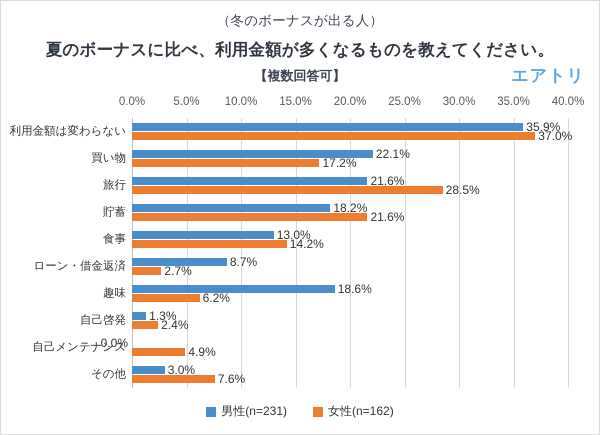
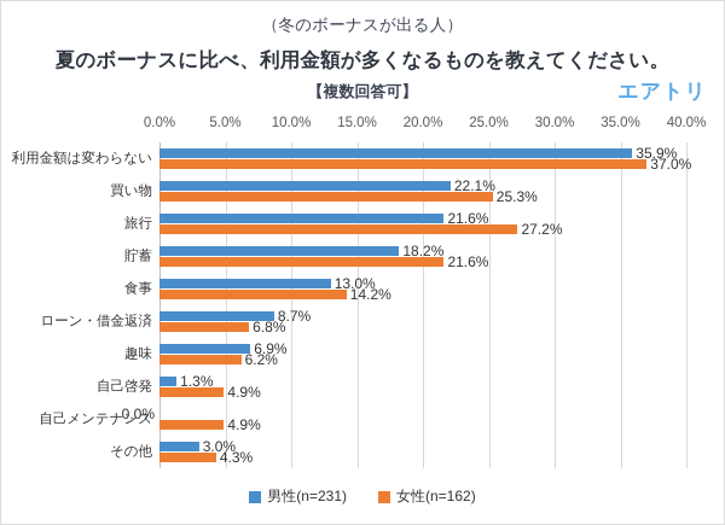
女性(n=162)/買い物: 17.2% -> 25.3%
女性(n=162)/旅行: 28.5% -> 27.2%
女性(n=162)/ローン・借金返済: 2.7% -> 6.8%
男性(n=231)/趣味: 18.6% -> 6.9%
女性(n=162)/自己啓発: 2.4% -> 4.9%
女性(n=162)/その他: 7.6% -> 4.3%
